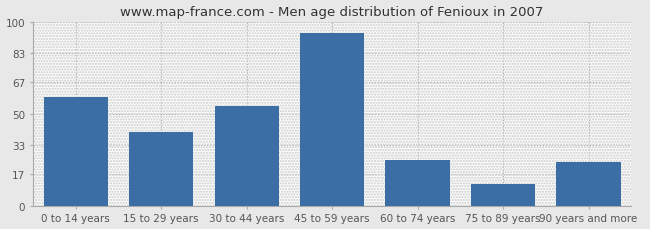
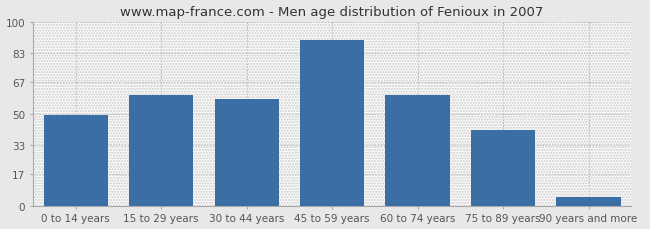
0 to 14 years: 59 -> 49
15 to 29 years: 40 -> 60
30 to 44 years: 54 -> 58
45 to 59 years: 94 -> 90
60 to 74 years: 25 -> 60
75 to 89 years: 12 -> 41
90 years and more: 24 -> 5
